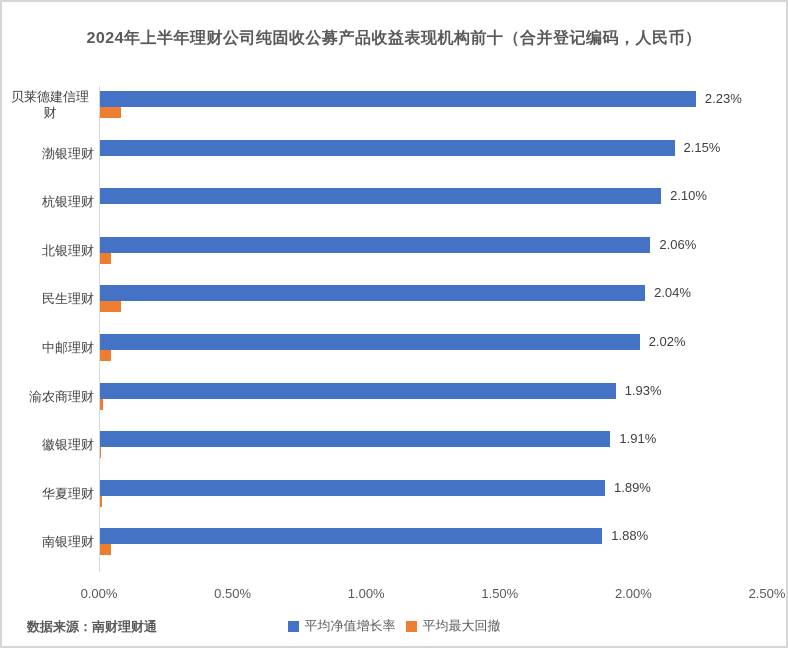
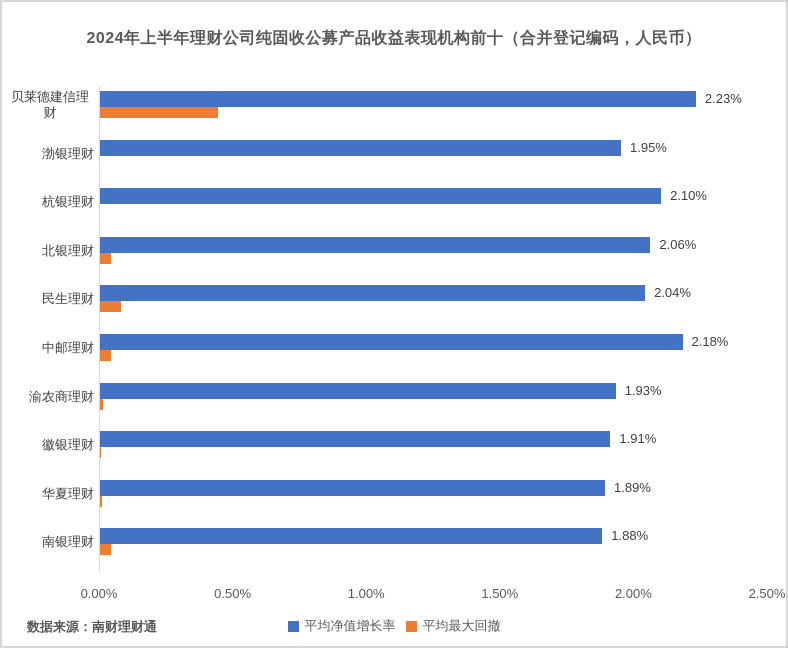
平均最大回撤/贝莱德建信理财: 0.08% -> 0.44%
平均净值增长率/渤银理财: 2.15% -> 1.95%
平均净值增长率/中邮理财: 2.02% -> 2.18%
